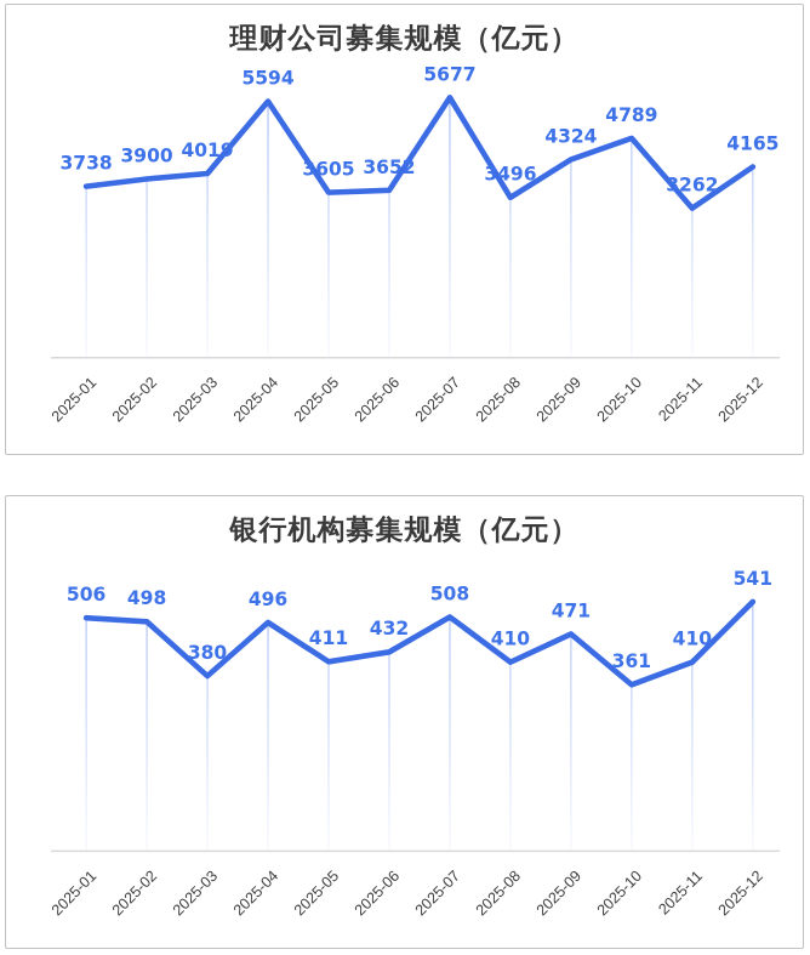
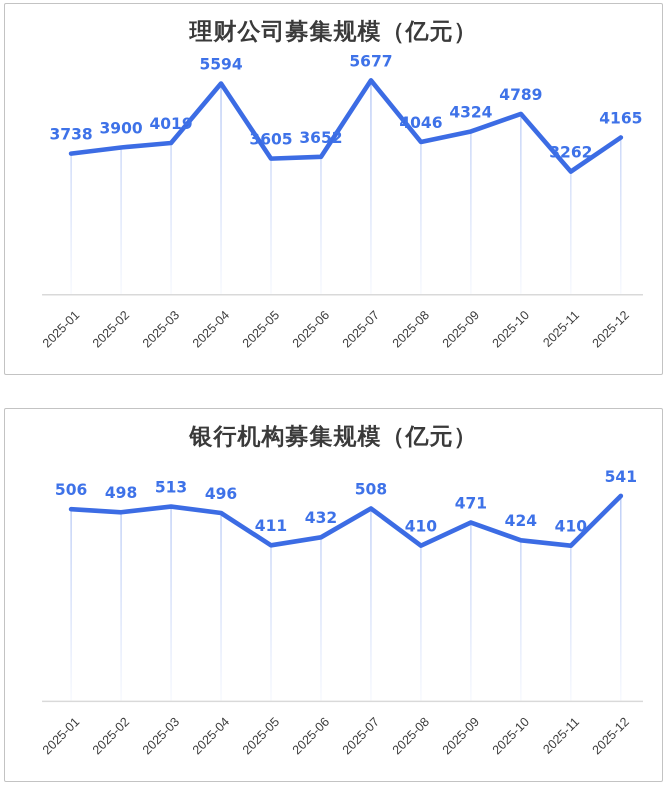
理财公司募集规模（亿元）/2025-08: 3496 -> 4046
银行机构募集规模（亿元）/2025-03: 380 -> 513
银行机构募集规模（亿元）/2025-10: 361 -> 424
